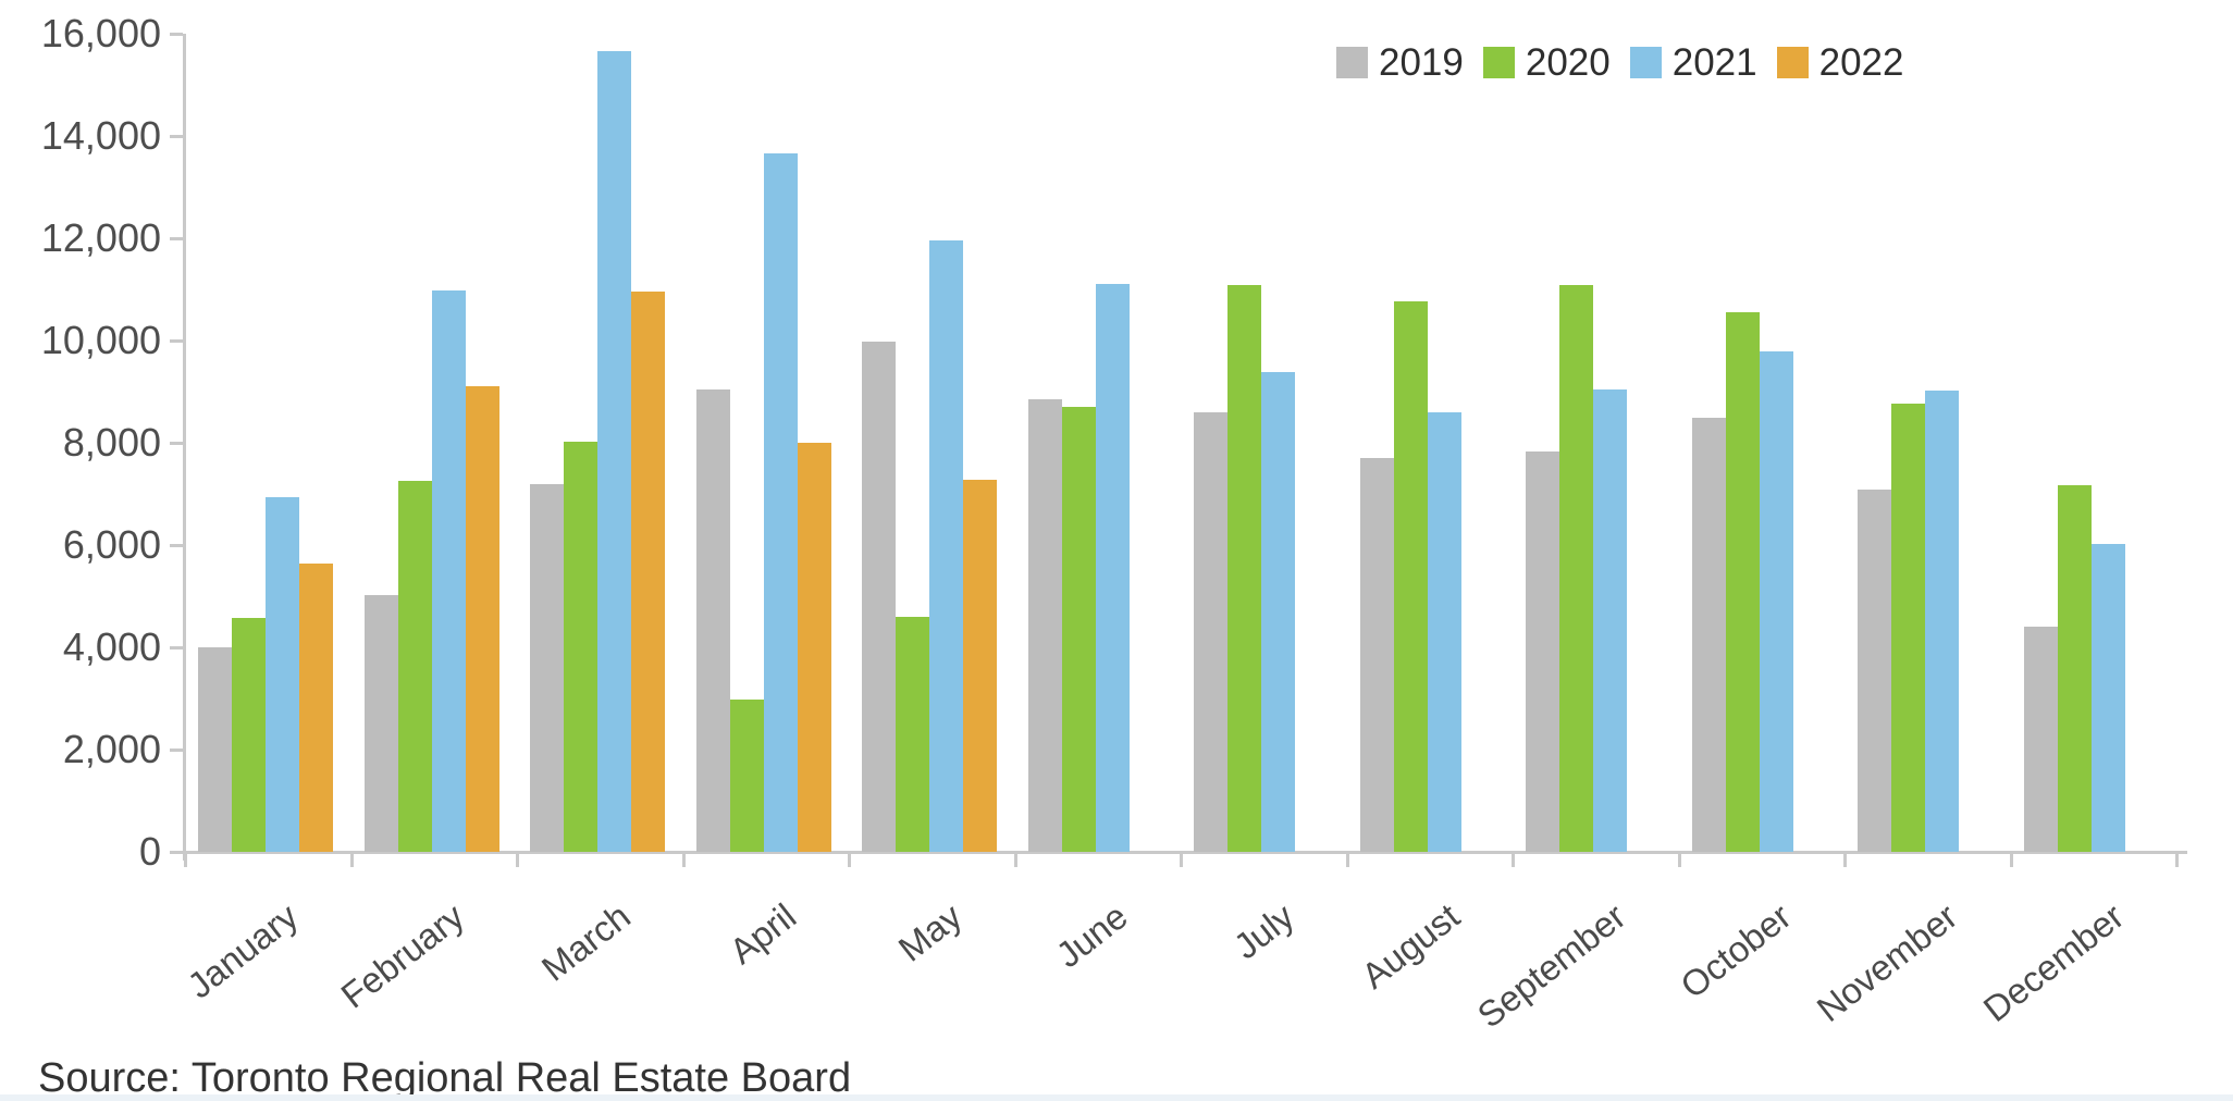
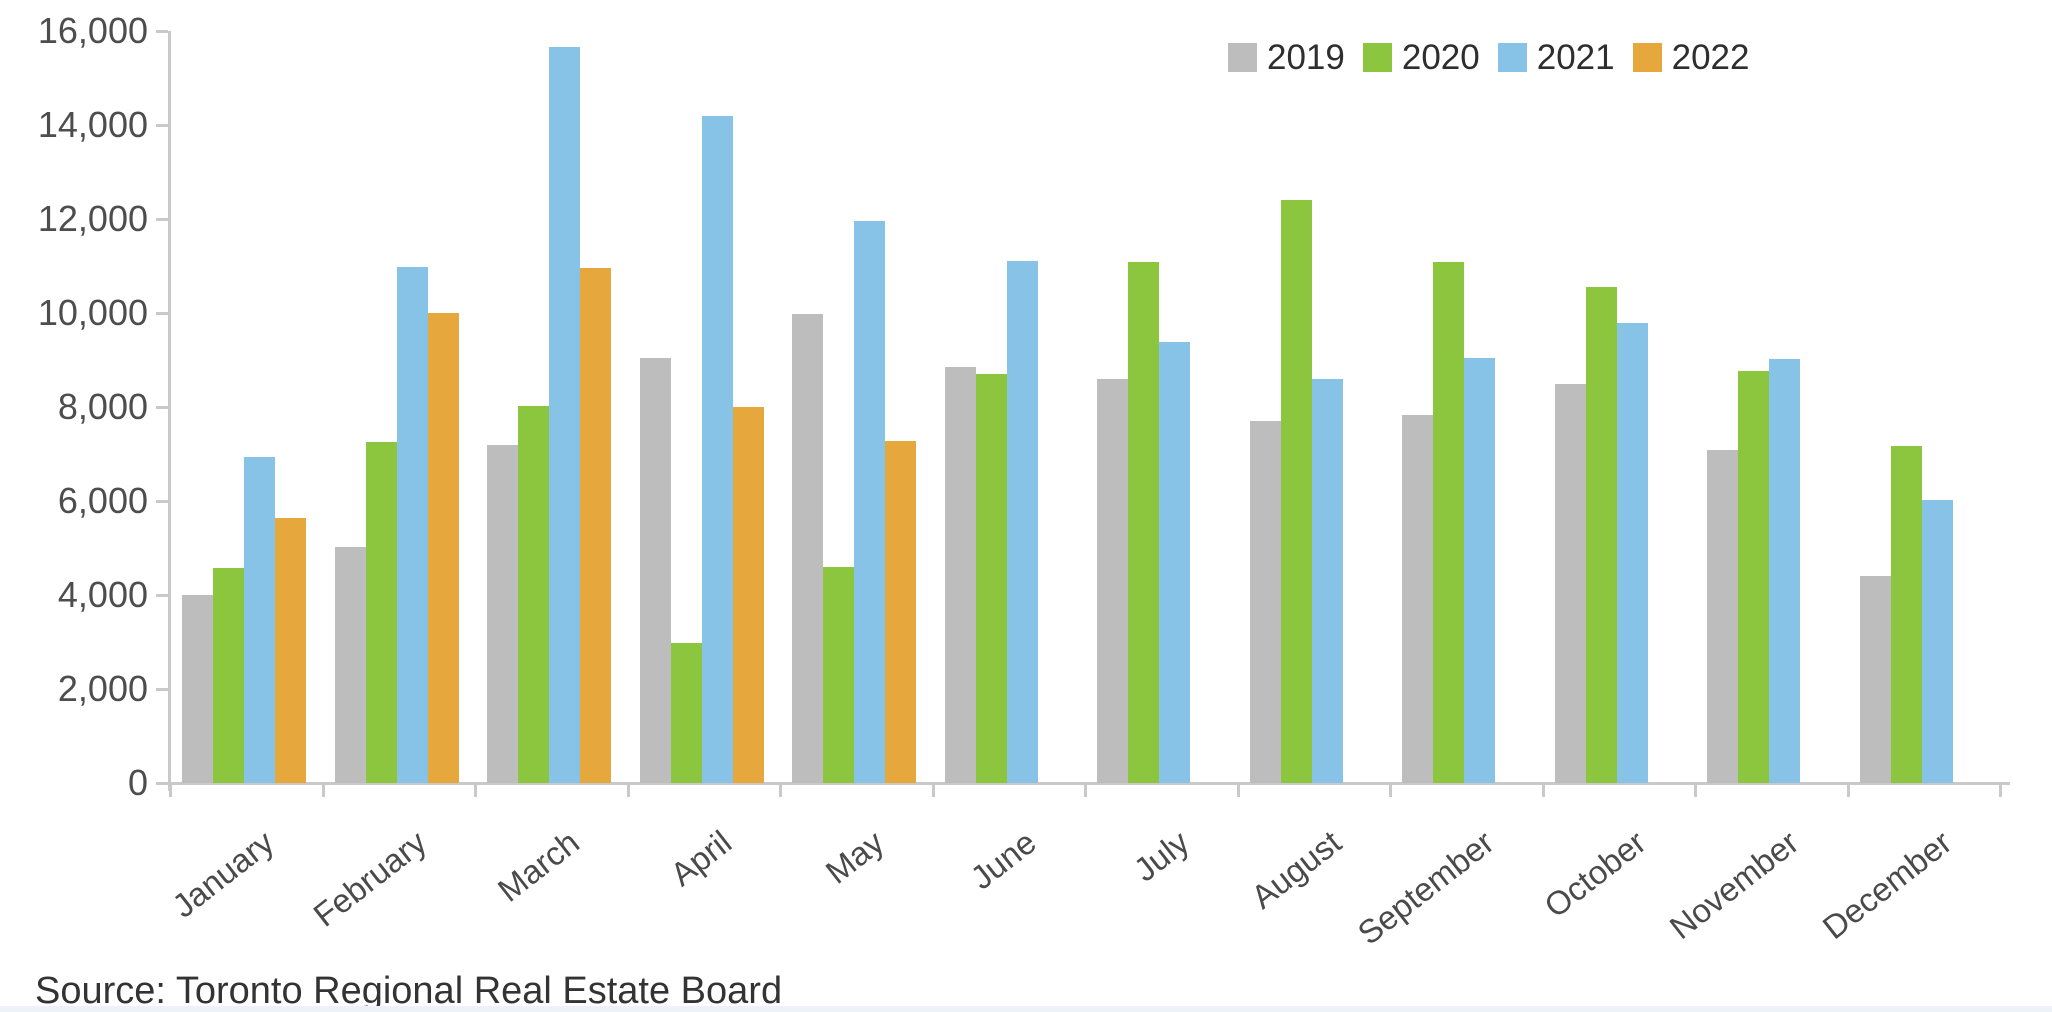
2022/February: 9100 -> 10000
2021/April: 13700 -> 14200
2020/August: 10800 -> 12400
